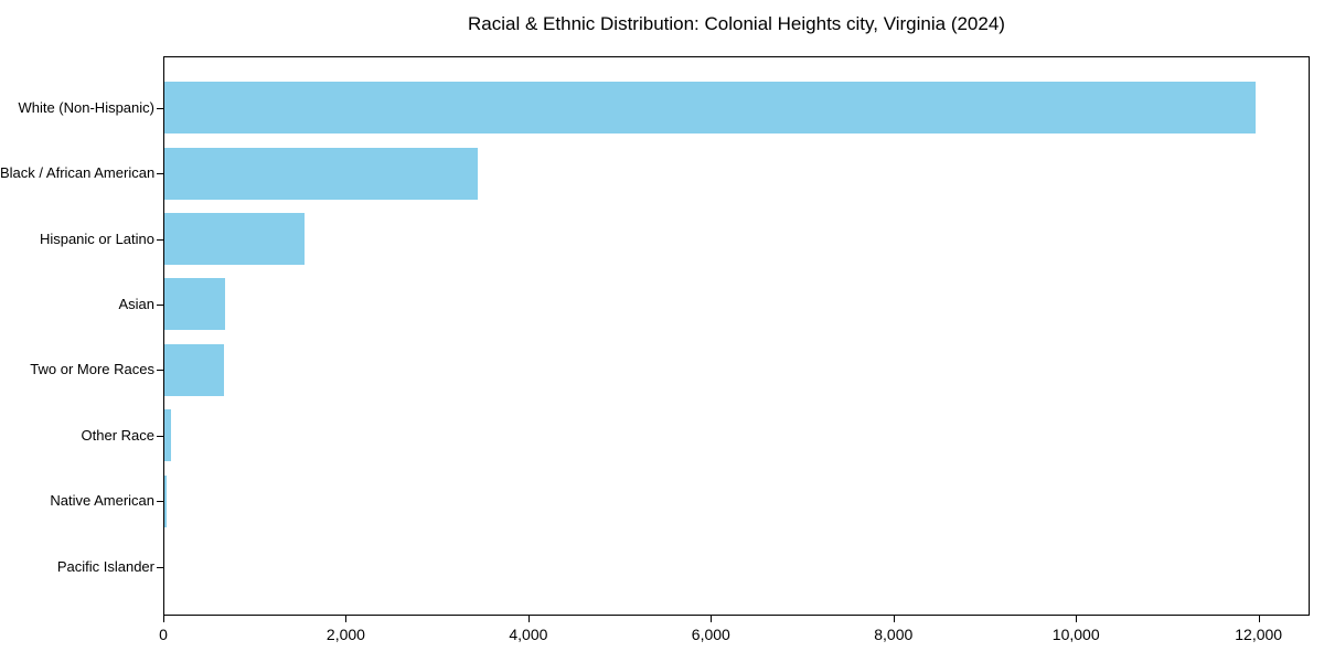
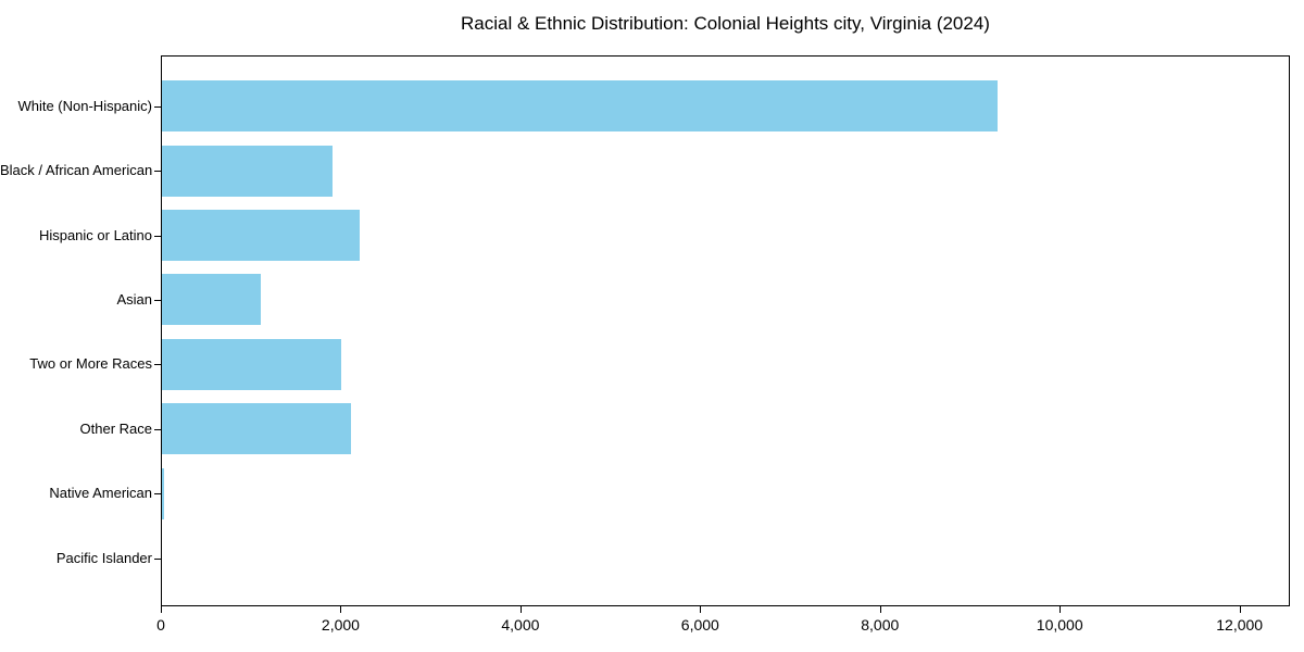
White (Non-Hispanic): 12000 -> 9300
Black / African American: 3400 -> 1900
Hispanic or Latino: 1500 -> 2200
Asian: 700 -> 1100
Two or More Races: 700 -> 2000
Other Race: 100 -> 2100
